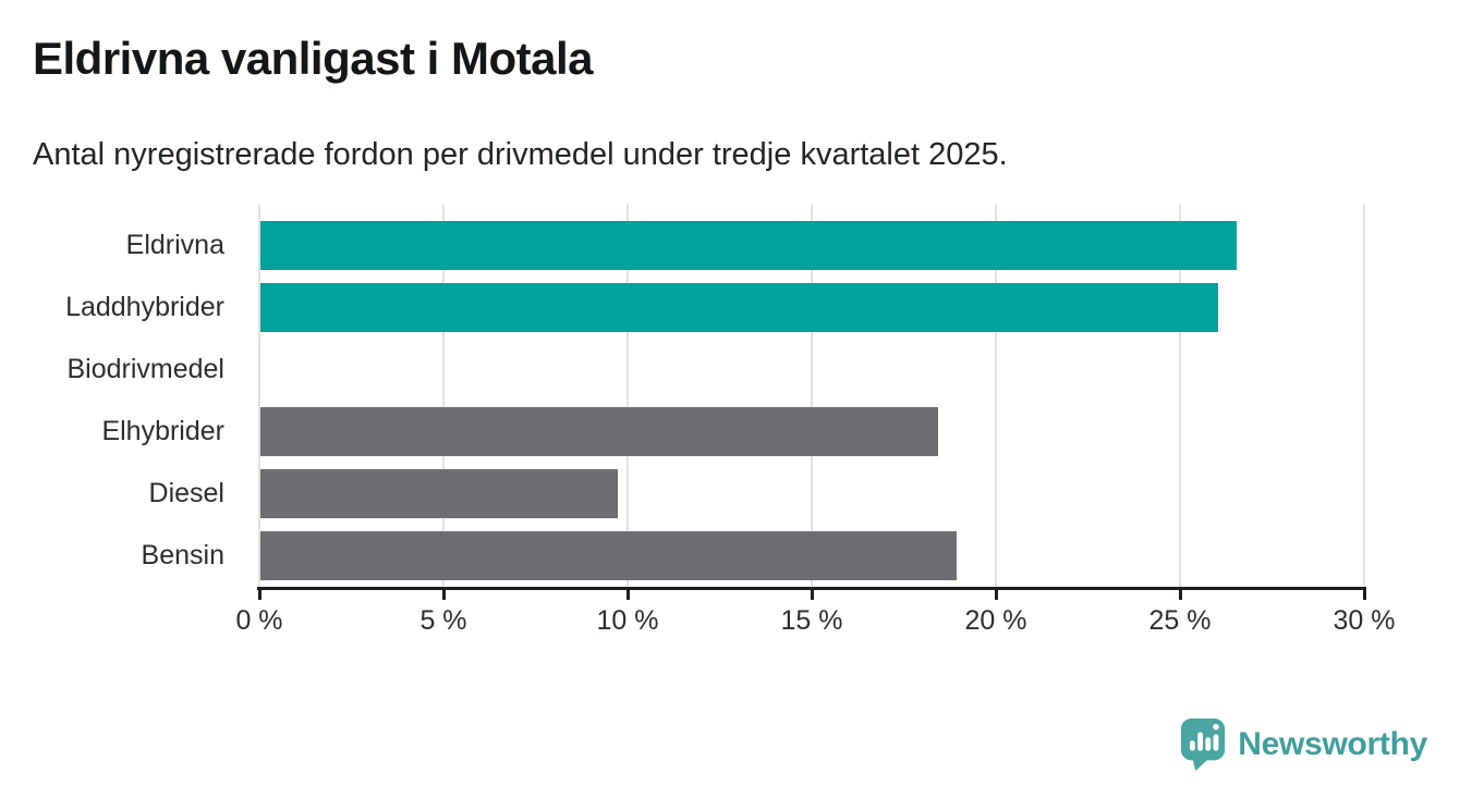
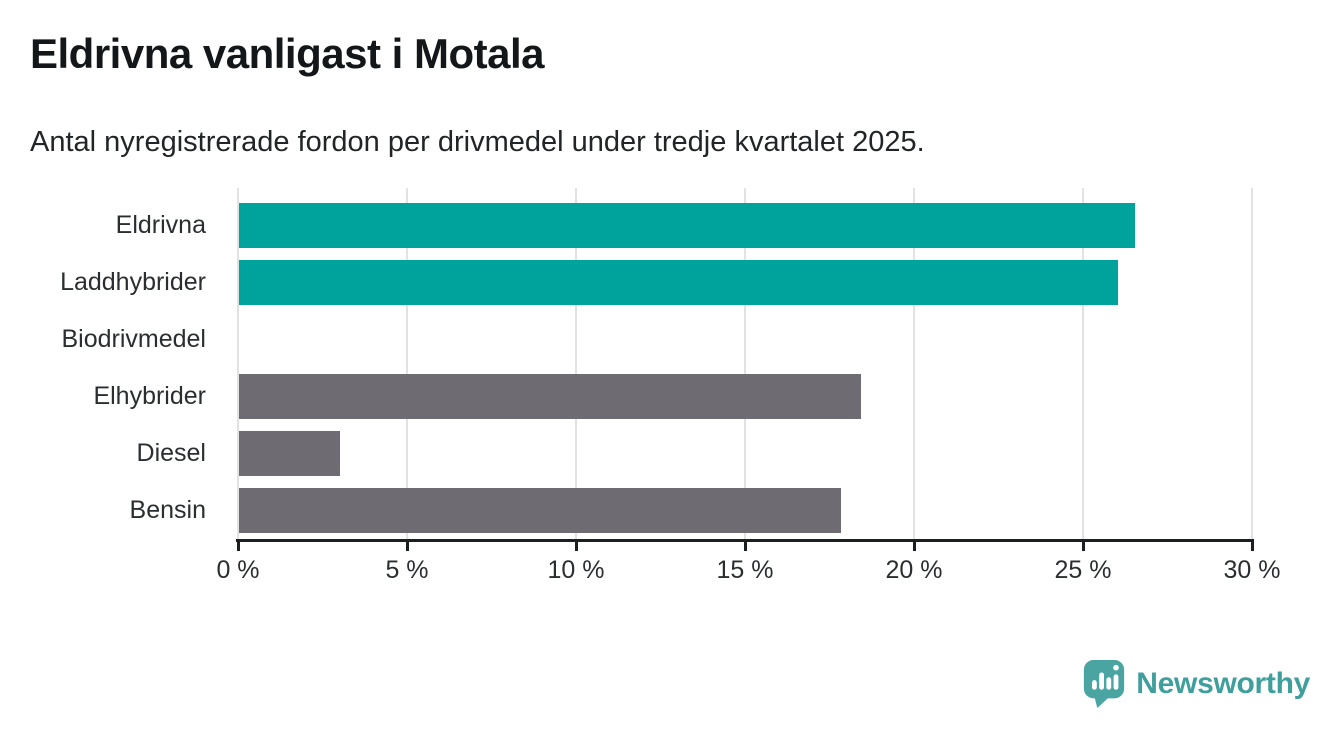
Diesel: 9.7% -> 3.0%
Bensin: 18.9% -> 17.8%
